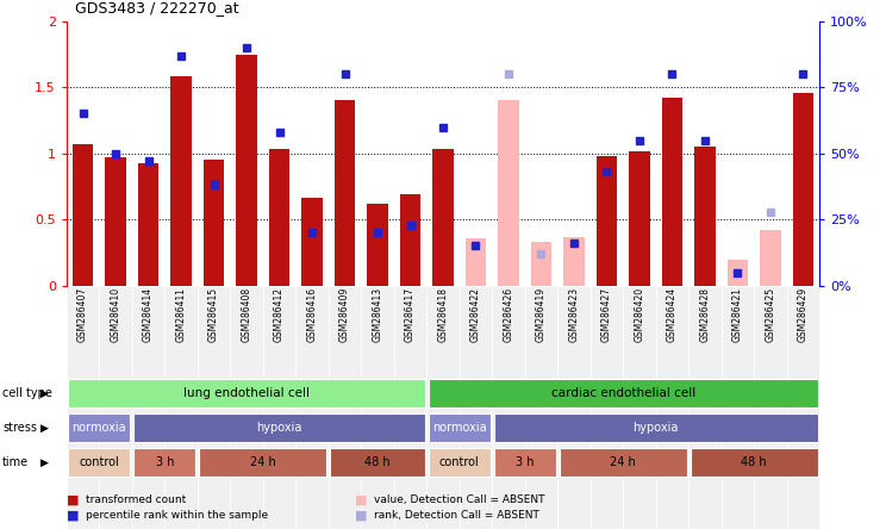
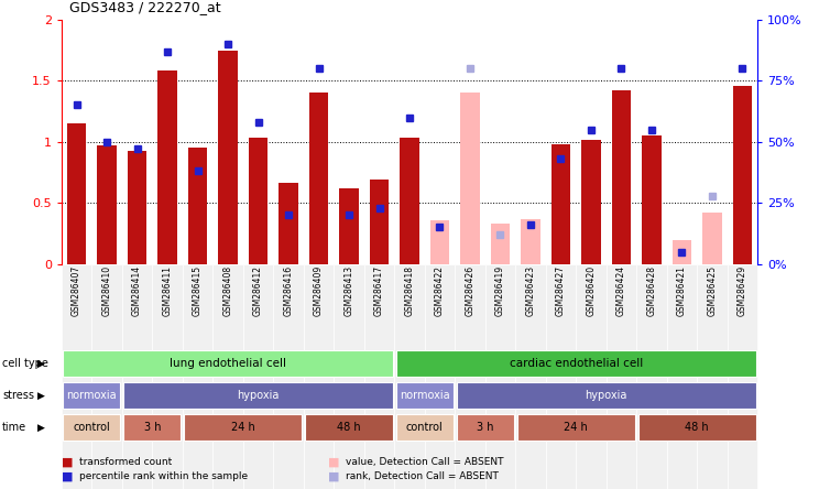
GSM286407: 1.07 -> 1.15
